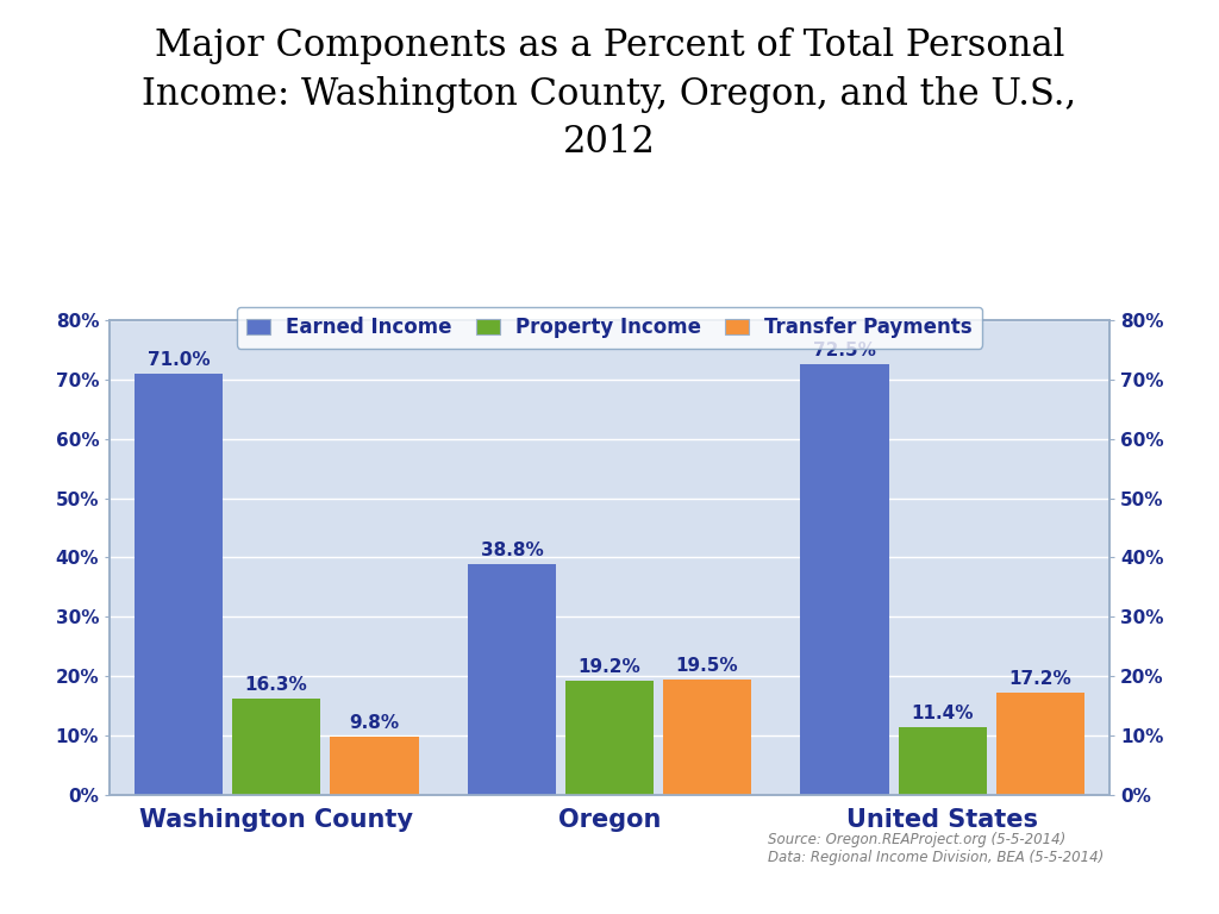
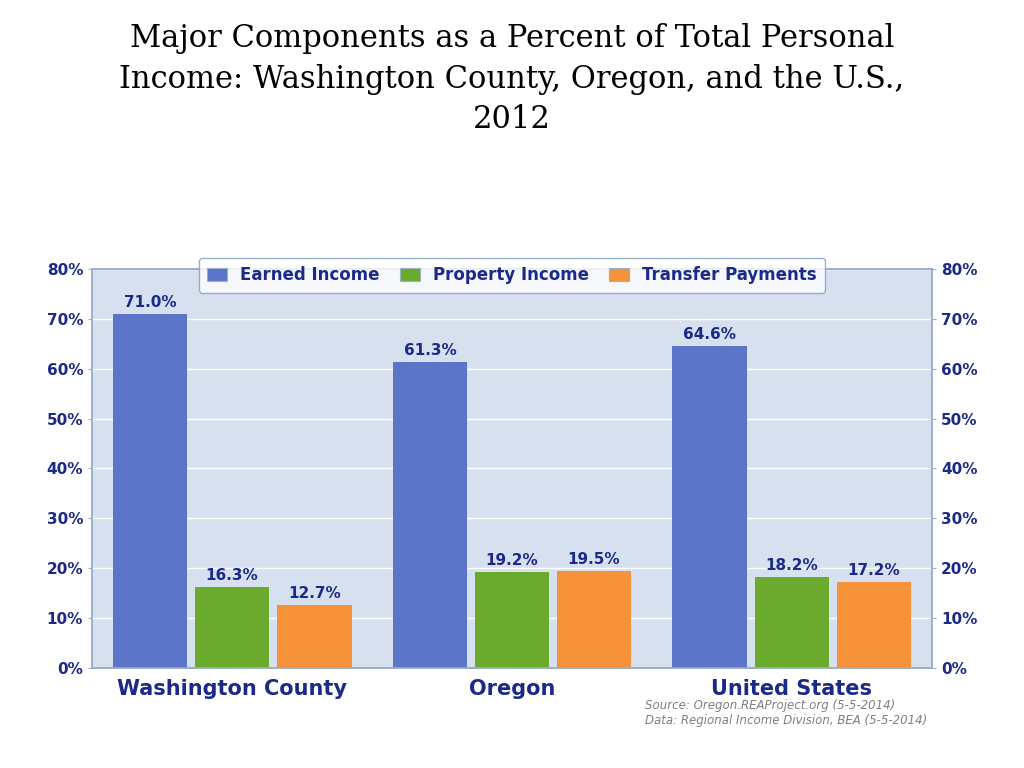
Transfer Payments/Washington County: 9.8% -> 12.7%
Earned Income/Oregon: 38.8% -> 61.3%
Earned Income/United States: 72.5% -> 64.6%
Property Income/United States: 11.4% -> 18.2%
